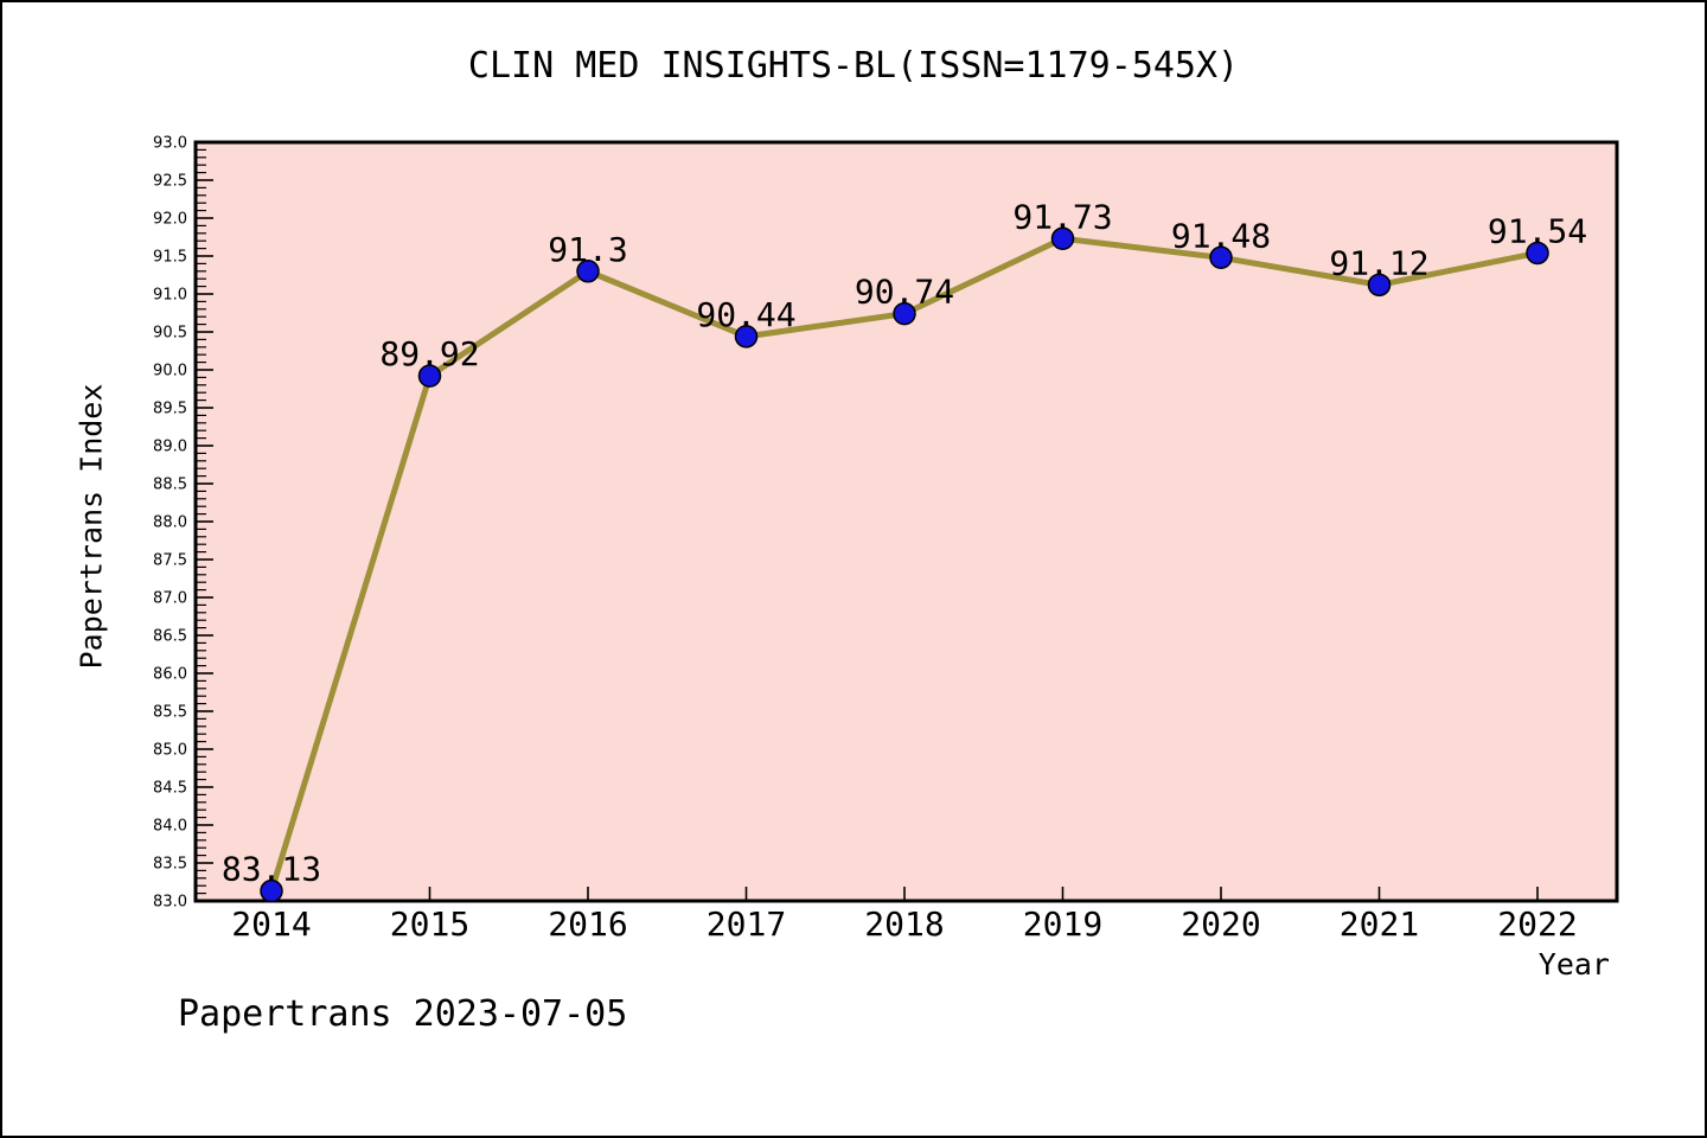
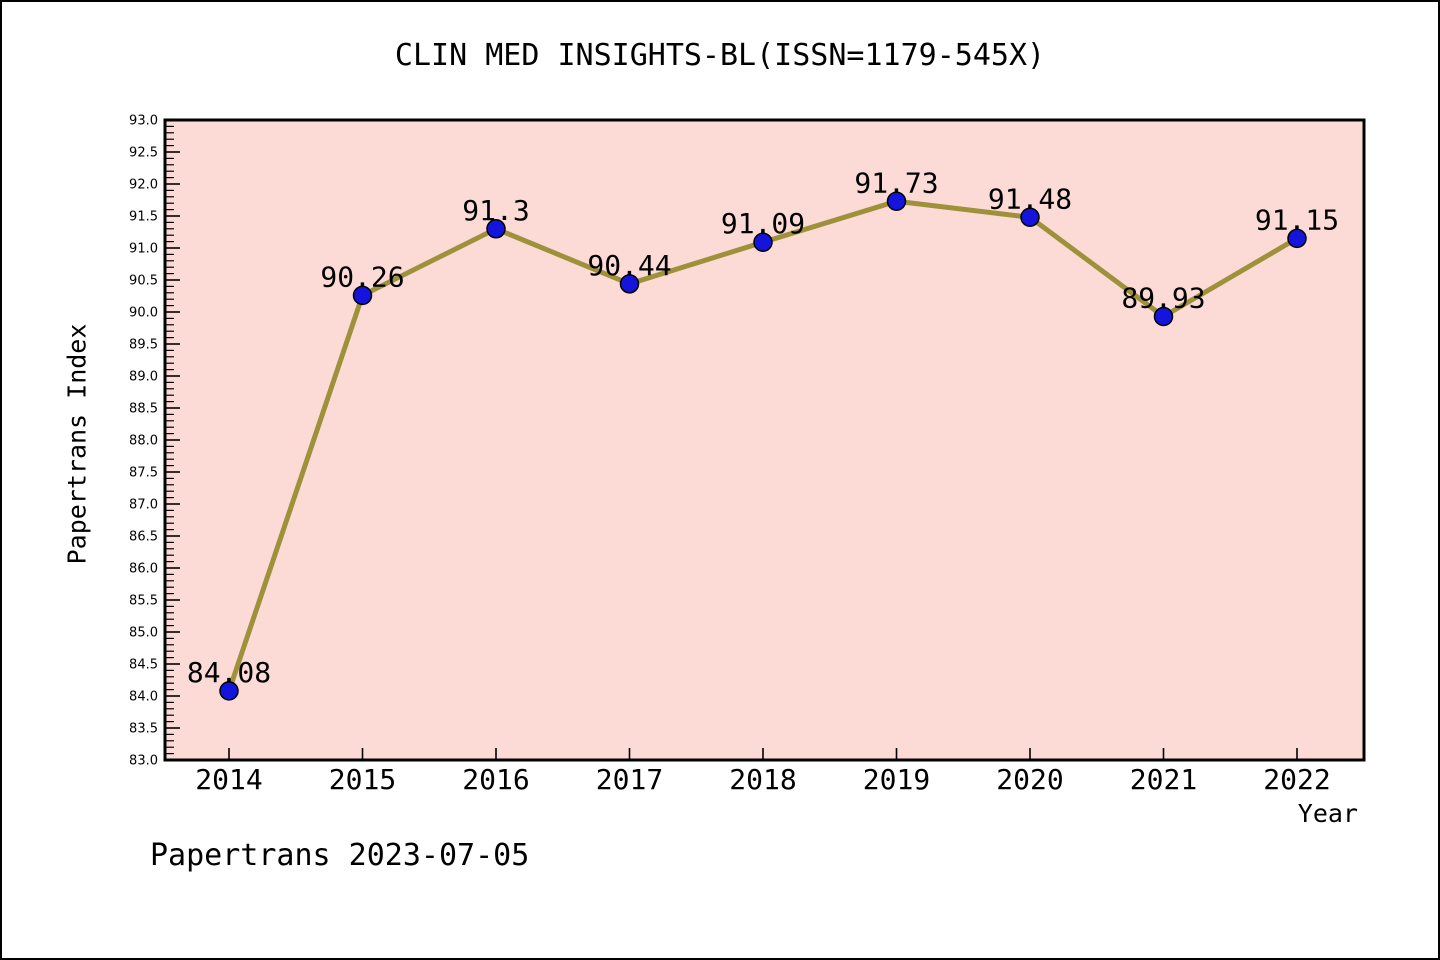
2014: 83.13 -> 84.08
2015: 89.92 -> 90.26
2018: 90.74 -> 91.09
2021: 91.12 -> 89.93
2022: 91.54 -> 91.15
